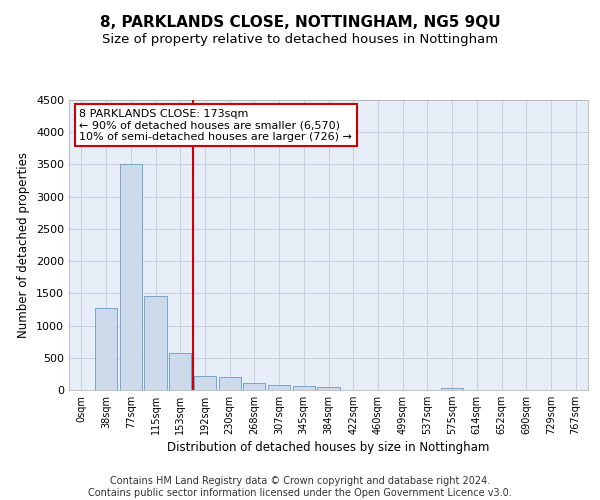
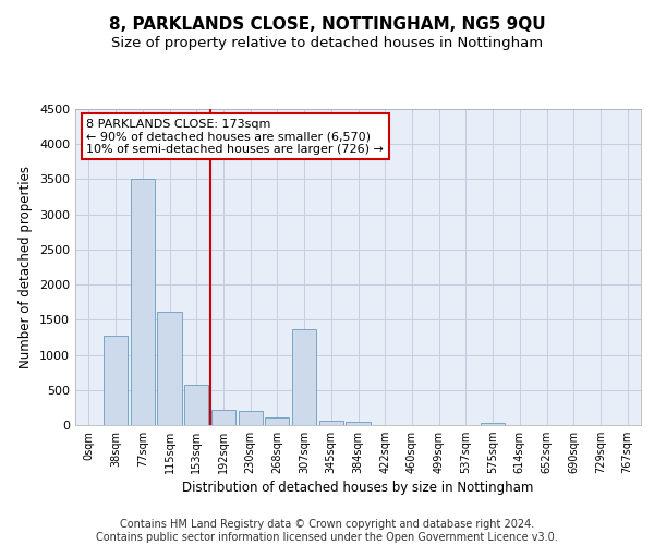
115sqm: 1460 -> 1620
307sqm: 70 -> 1360
